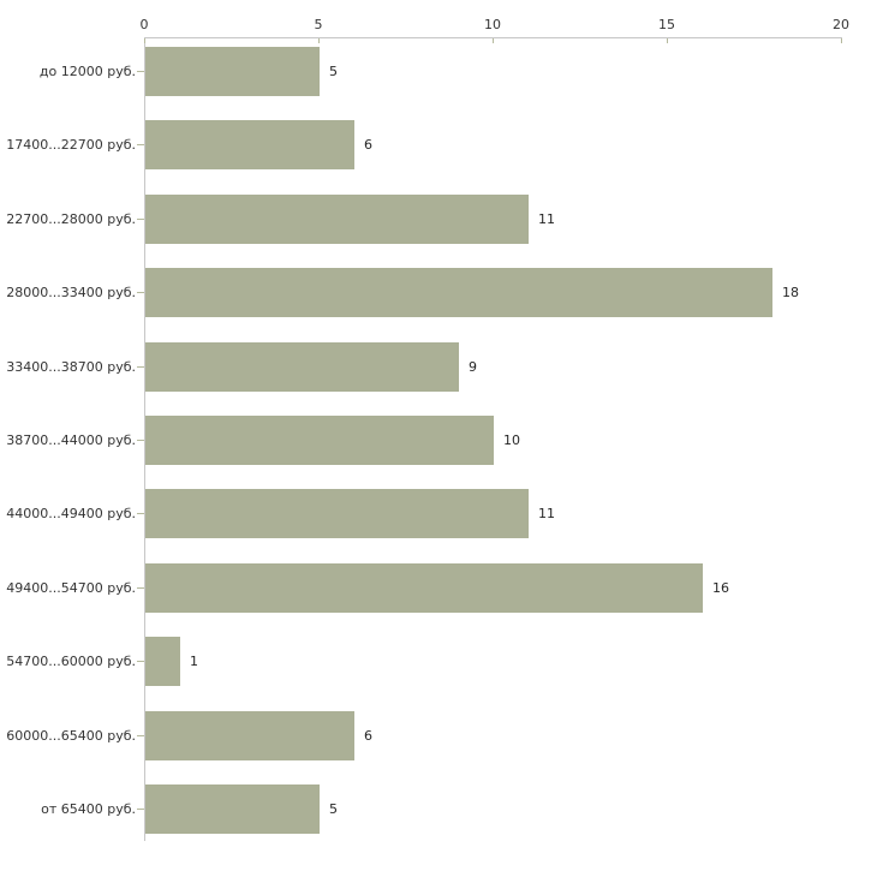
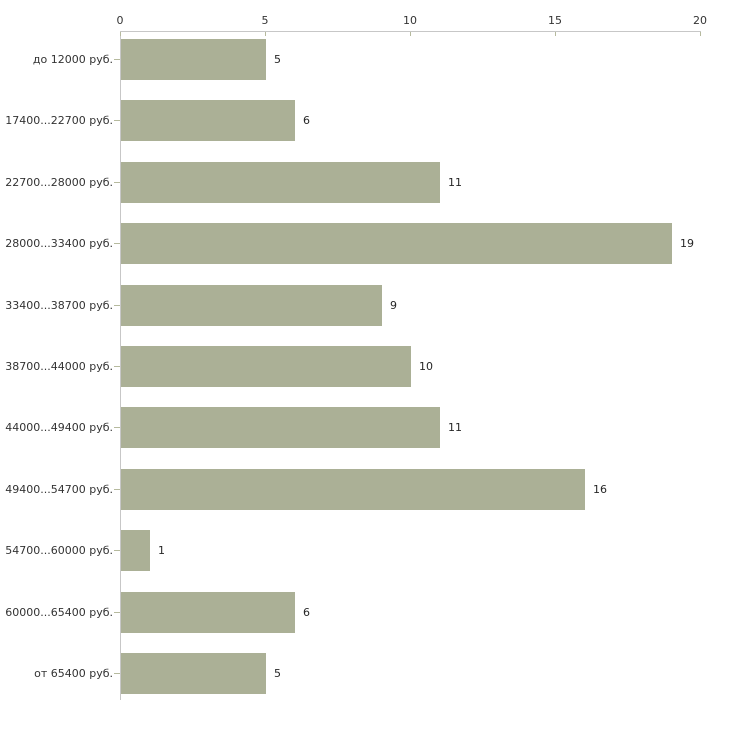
28000...33400 руб.: 18 -> 19
